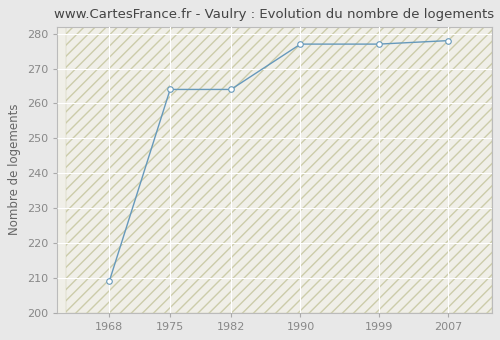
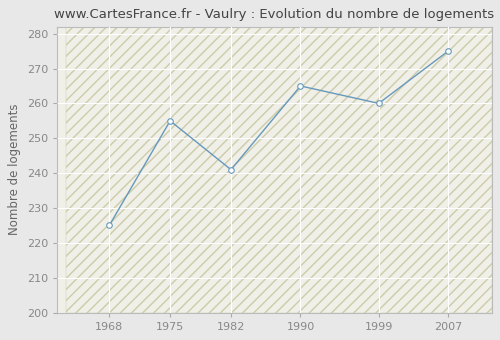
1968: 209 -> 225
1975: 264 -> 255
1982: 264 -> 241
1990: 277 -> 265
1999: 277 -> 260
2007: 278 -> 275
